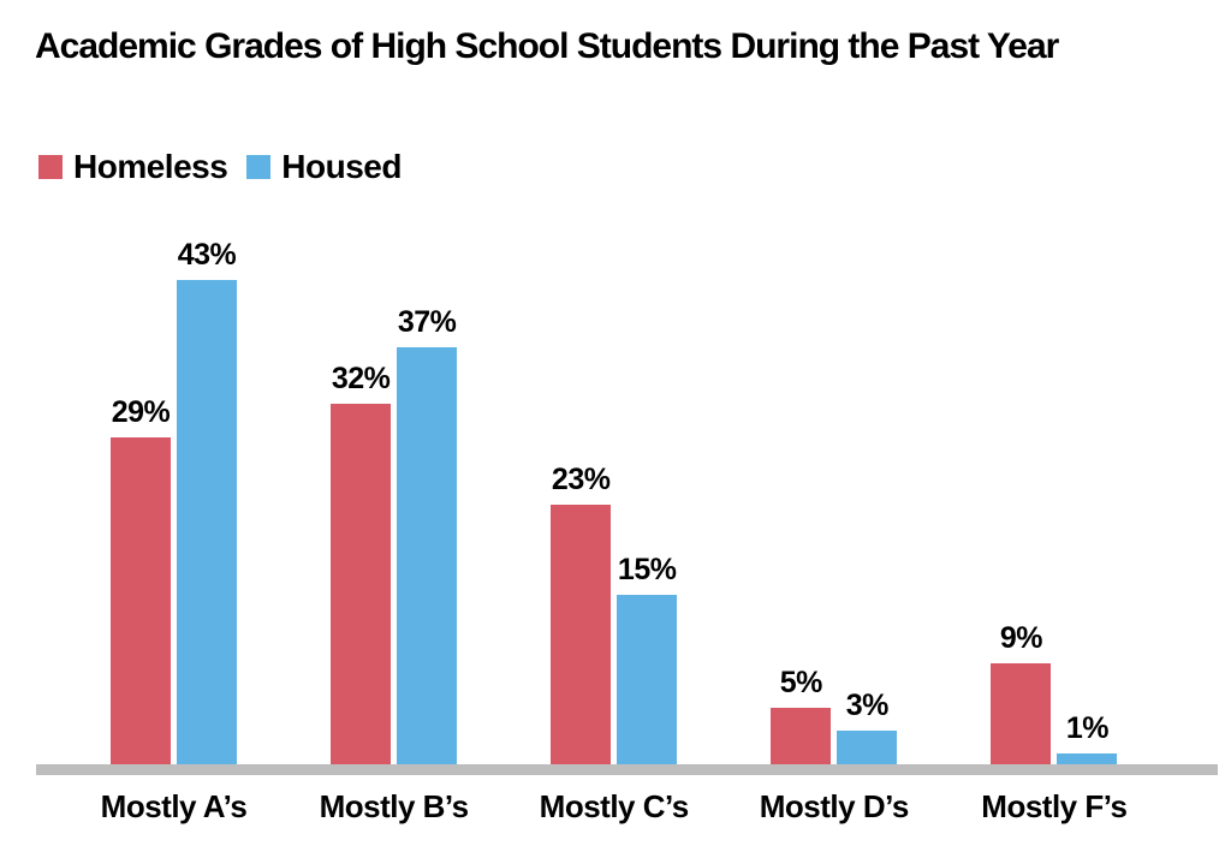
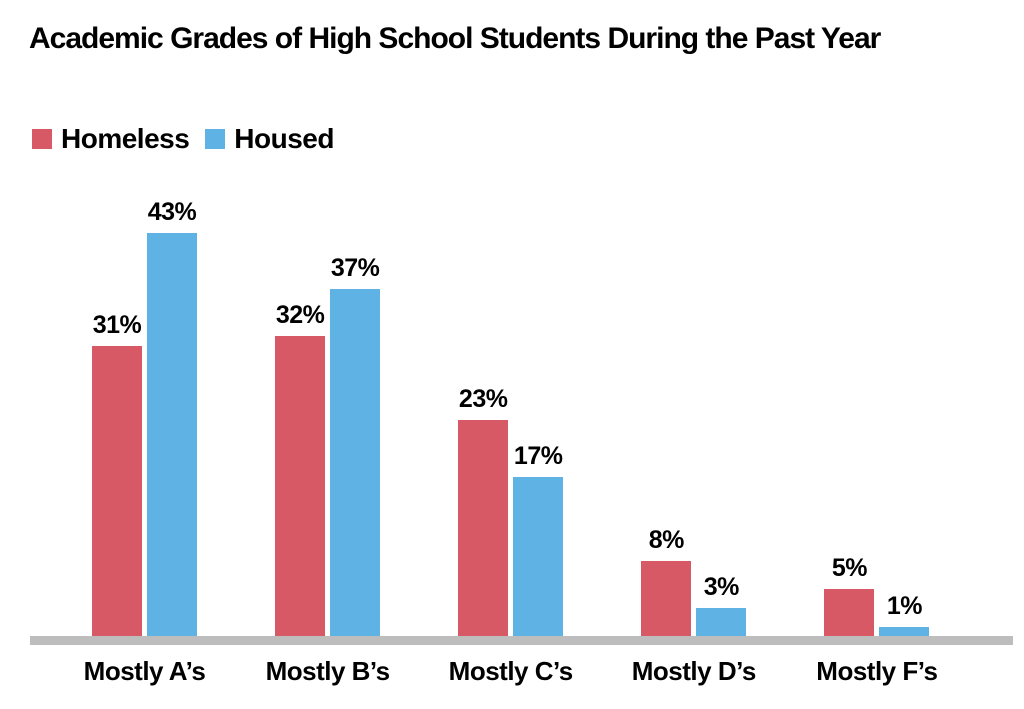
Homeless/Mostly A’s: 29% -> 31%
Housed/Mostly C’s: 15% -> 17%
Homeless/Mostly D’s: 5% -> 8%
Homeless/Mostly F’s: 9% -> 5%
